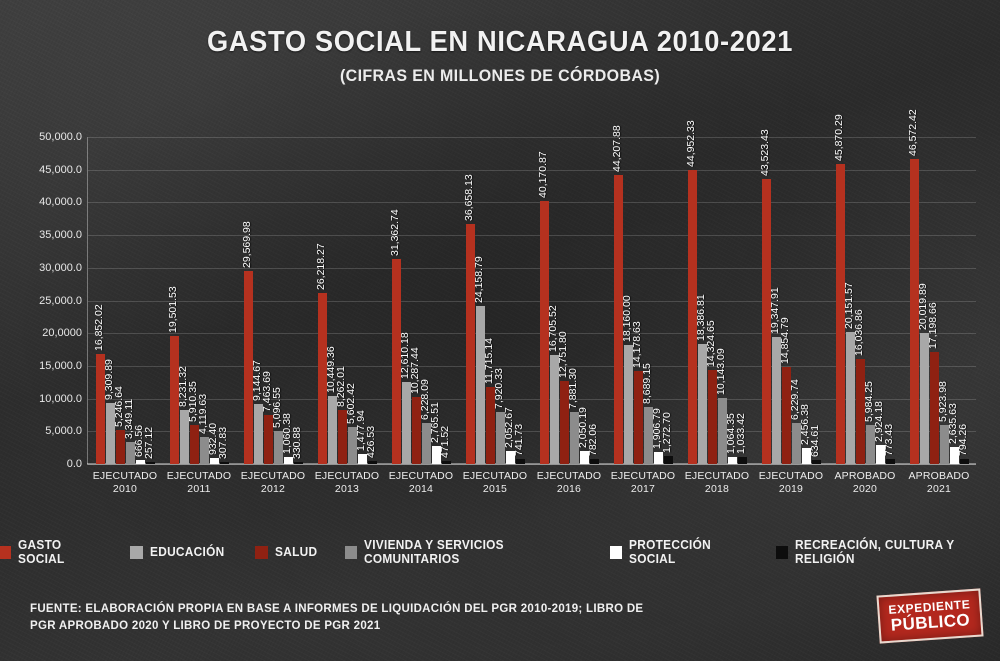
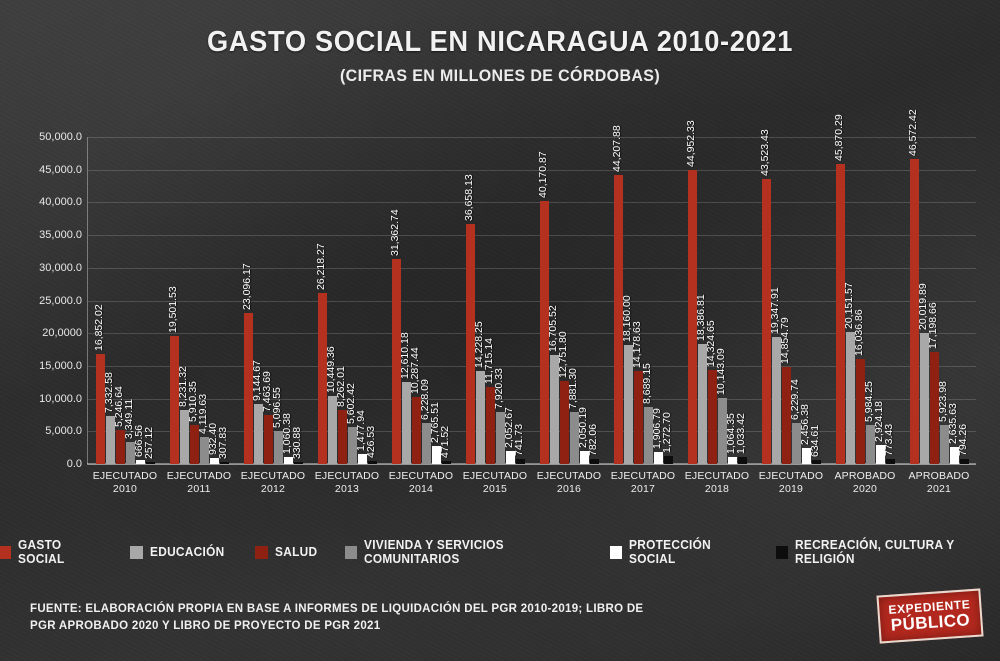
EDUCACIÓN/EJECUTADO 2010: 9,309.89 -> 7,332.58
GASTO SOCIAL/EJECUTADO 2012: 29,569.98 -> 23,096.17
EDUCACIÓN/EJECUTADO 2015: 24,158.79 -> 14,228.25
